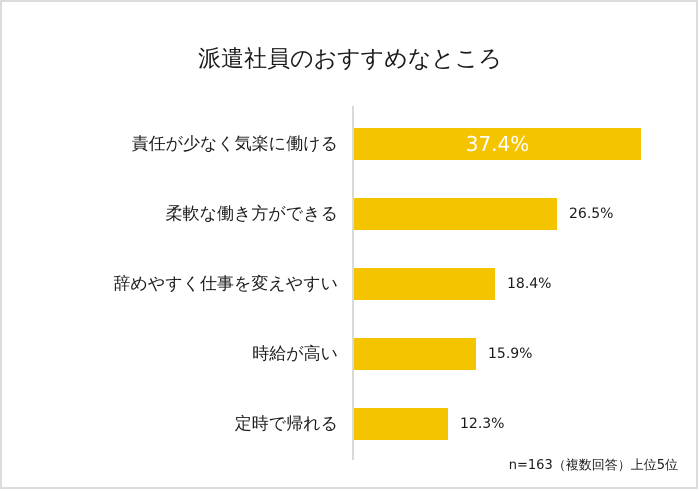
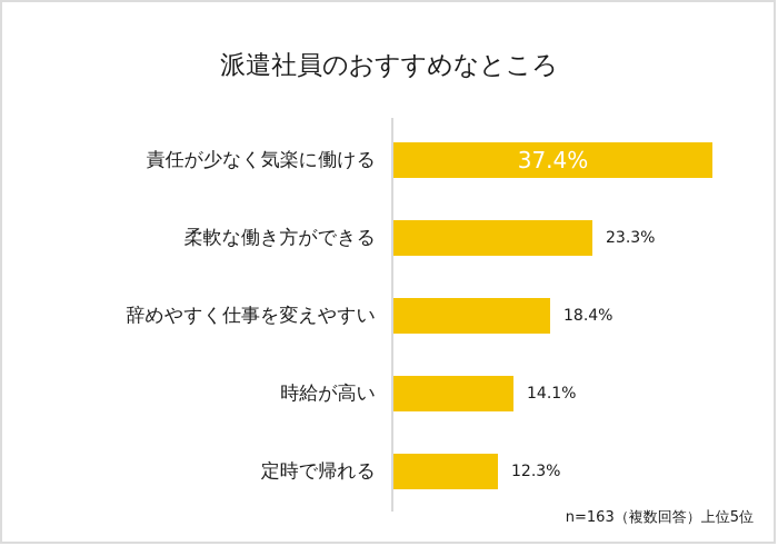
柔軟な働き方ができる: 26.5% -> 23.3%
時給が高い: 15.9% -> 14.1%
